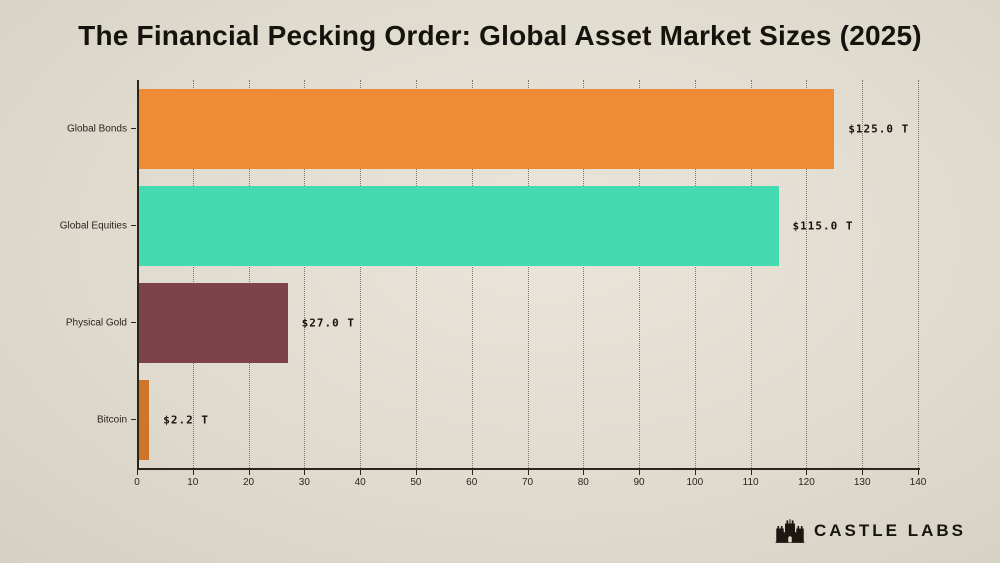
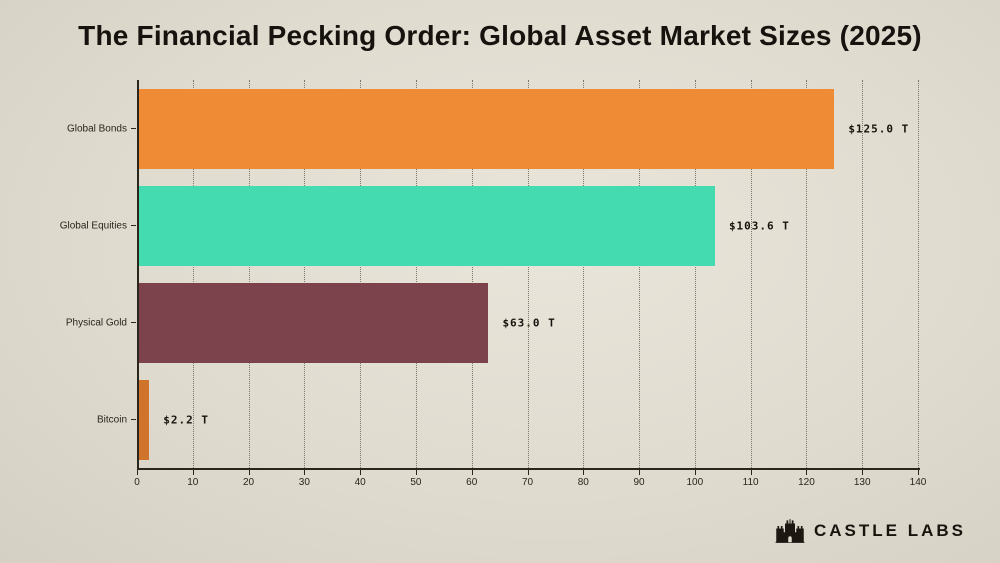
Global Equities: $115.0 -> $103.6
Physical Gold: $27.0 -> $63.0
